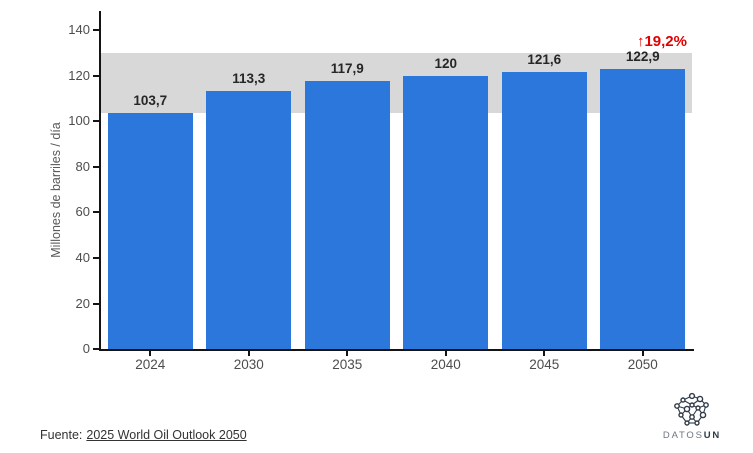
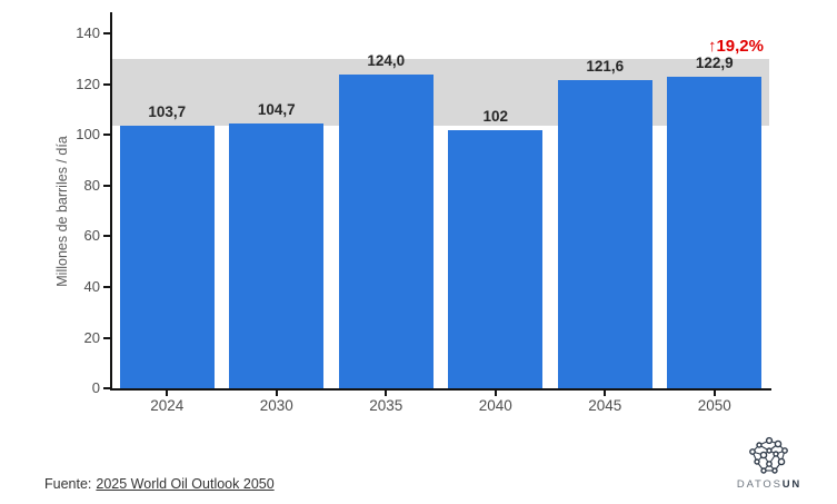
2030: 113,3 -> 104,7
2035: 117,9 -> 124,0
2040: 120 -> 102
